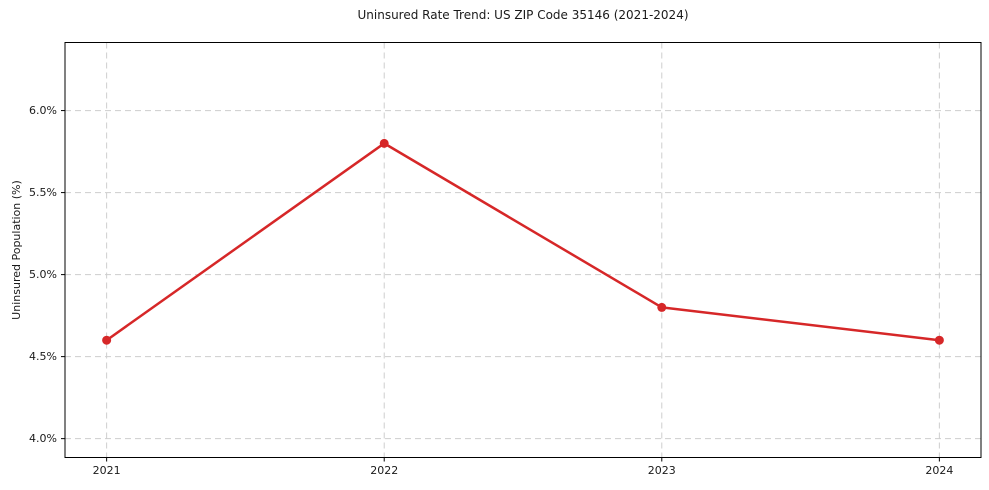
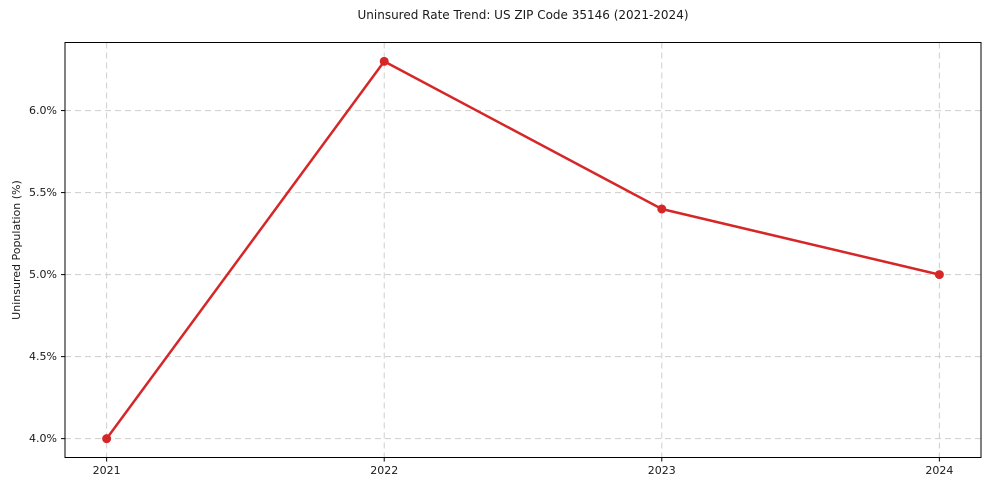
2021: 4.6% -> 4.0%
2022: 5.8% -> 6.3%
2023: 4.8% -> 5.4%
2024: 4.6% -> 5.0%
